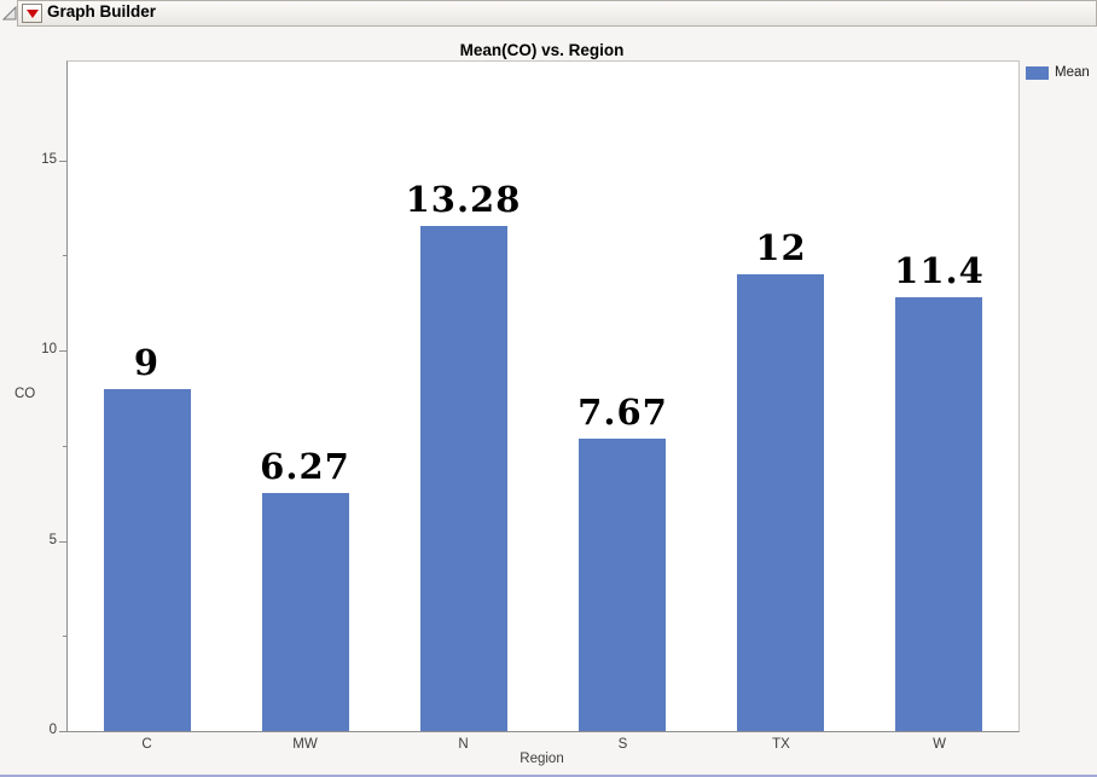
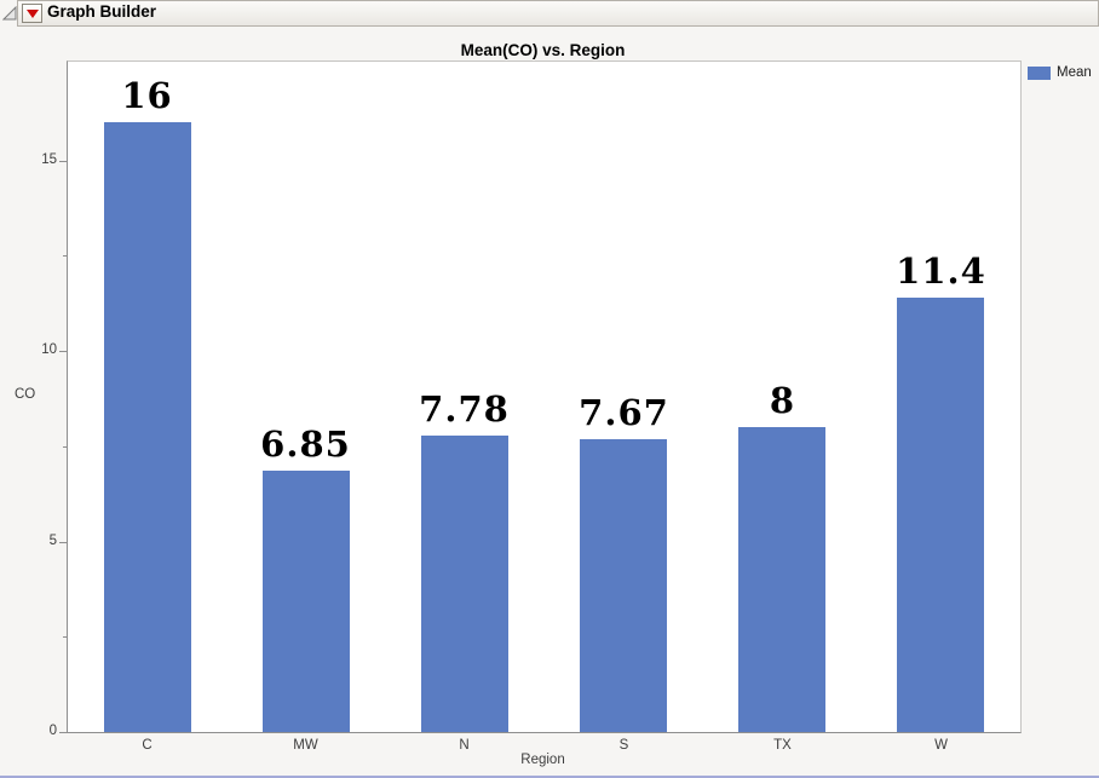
C: 9 -> 16
MW: 6.27 -> 6.85
N: 13.28 -> 7.78
TX: 12 -> 8
